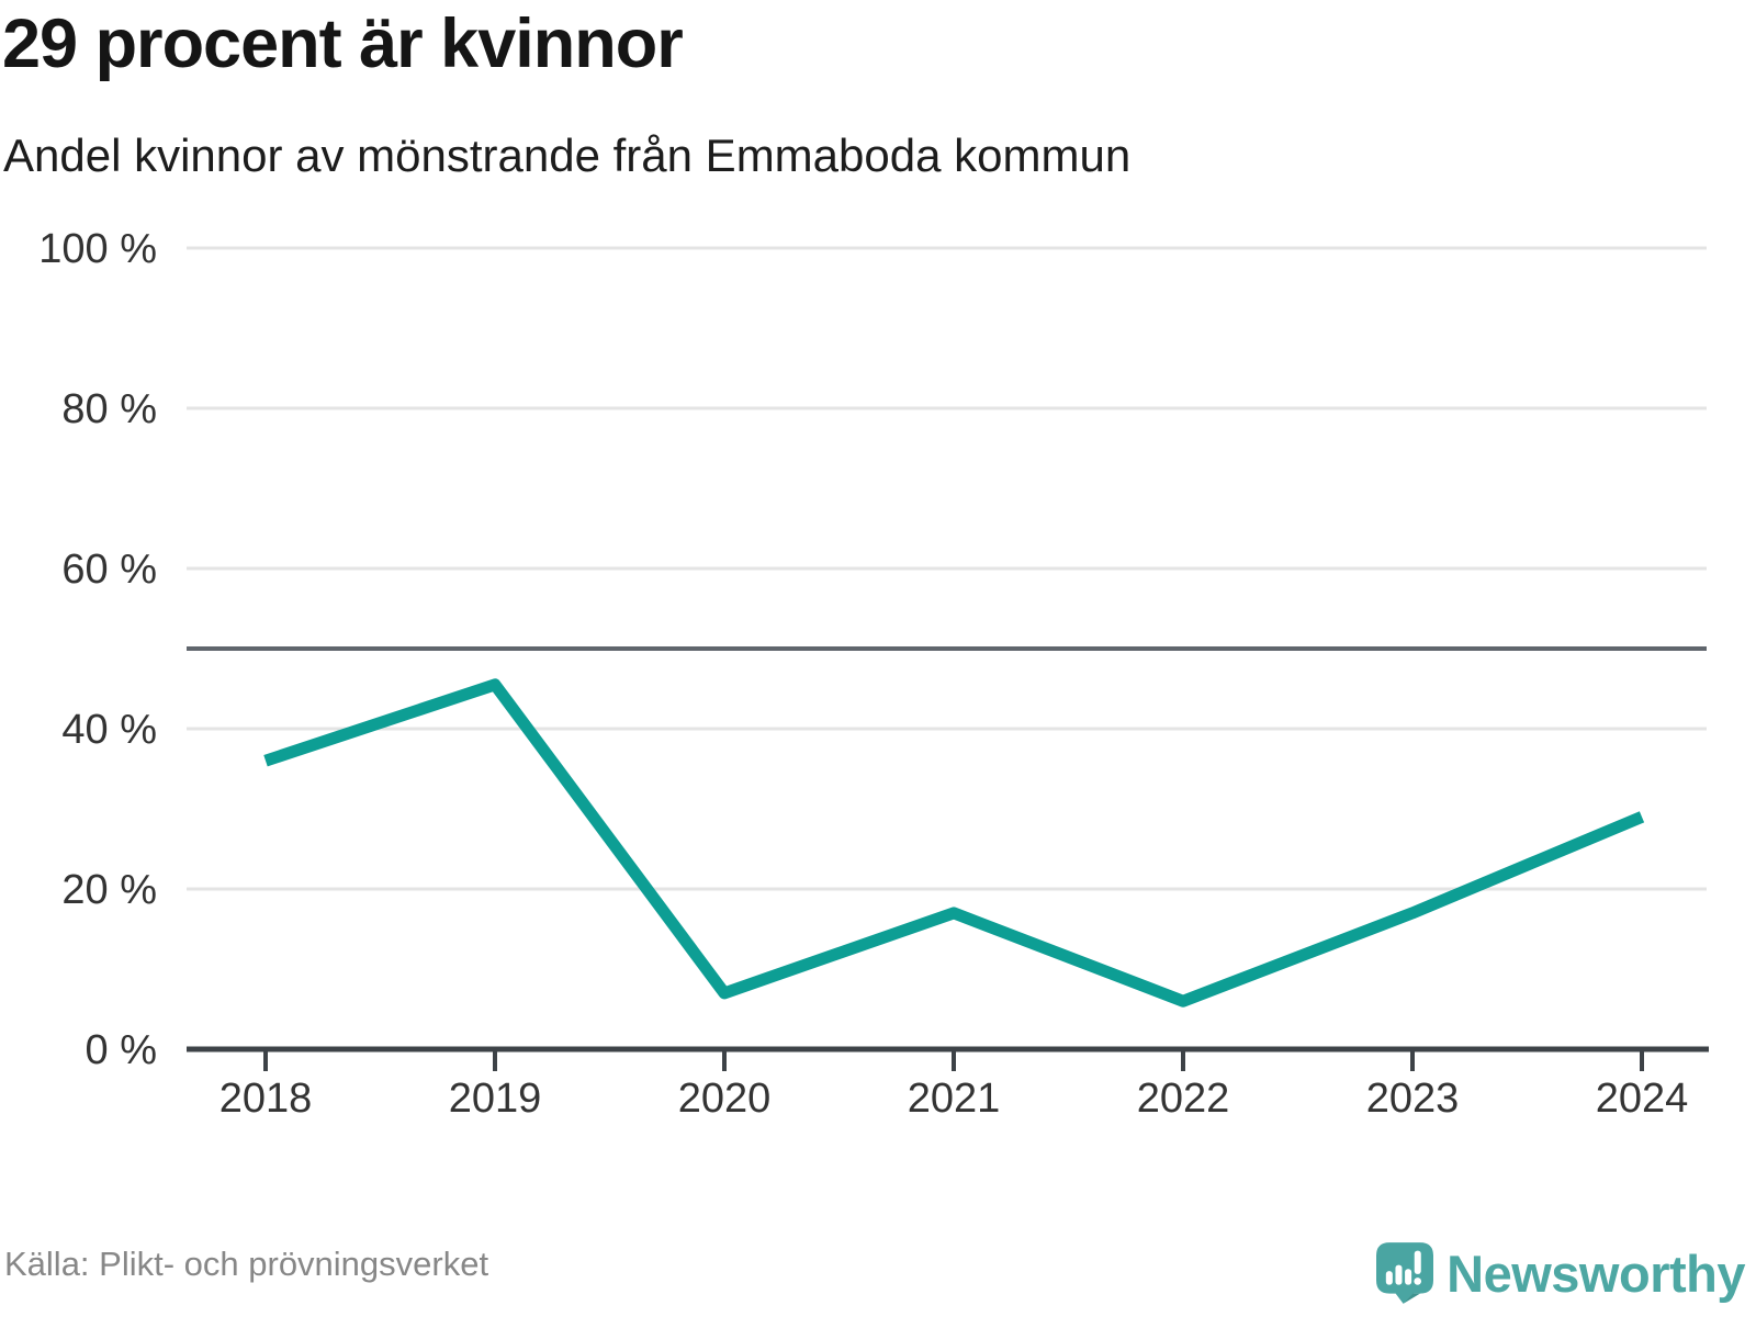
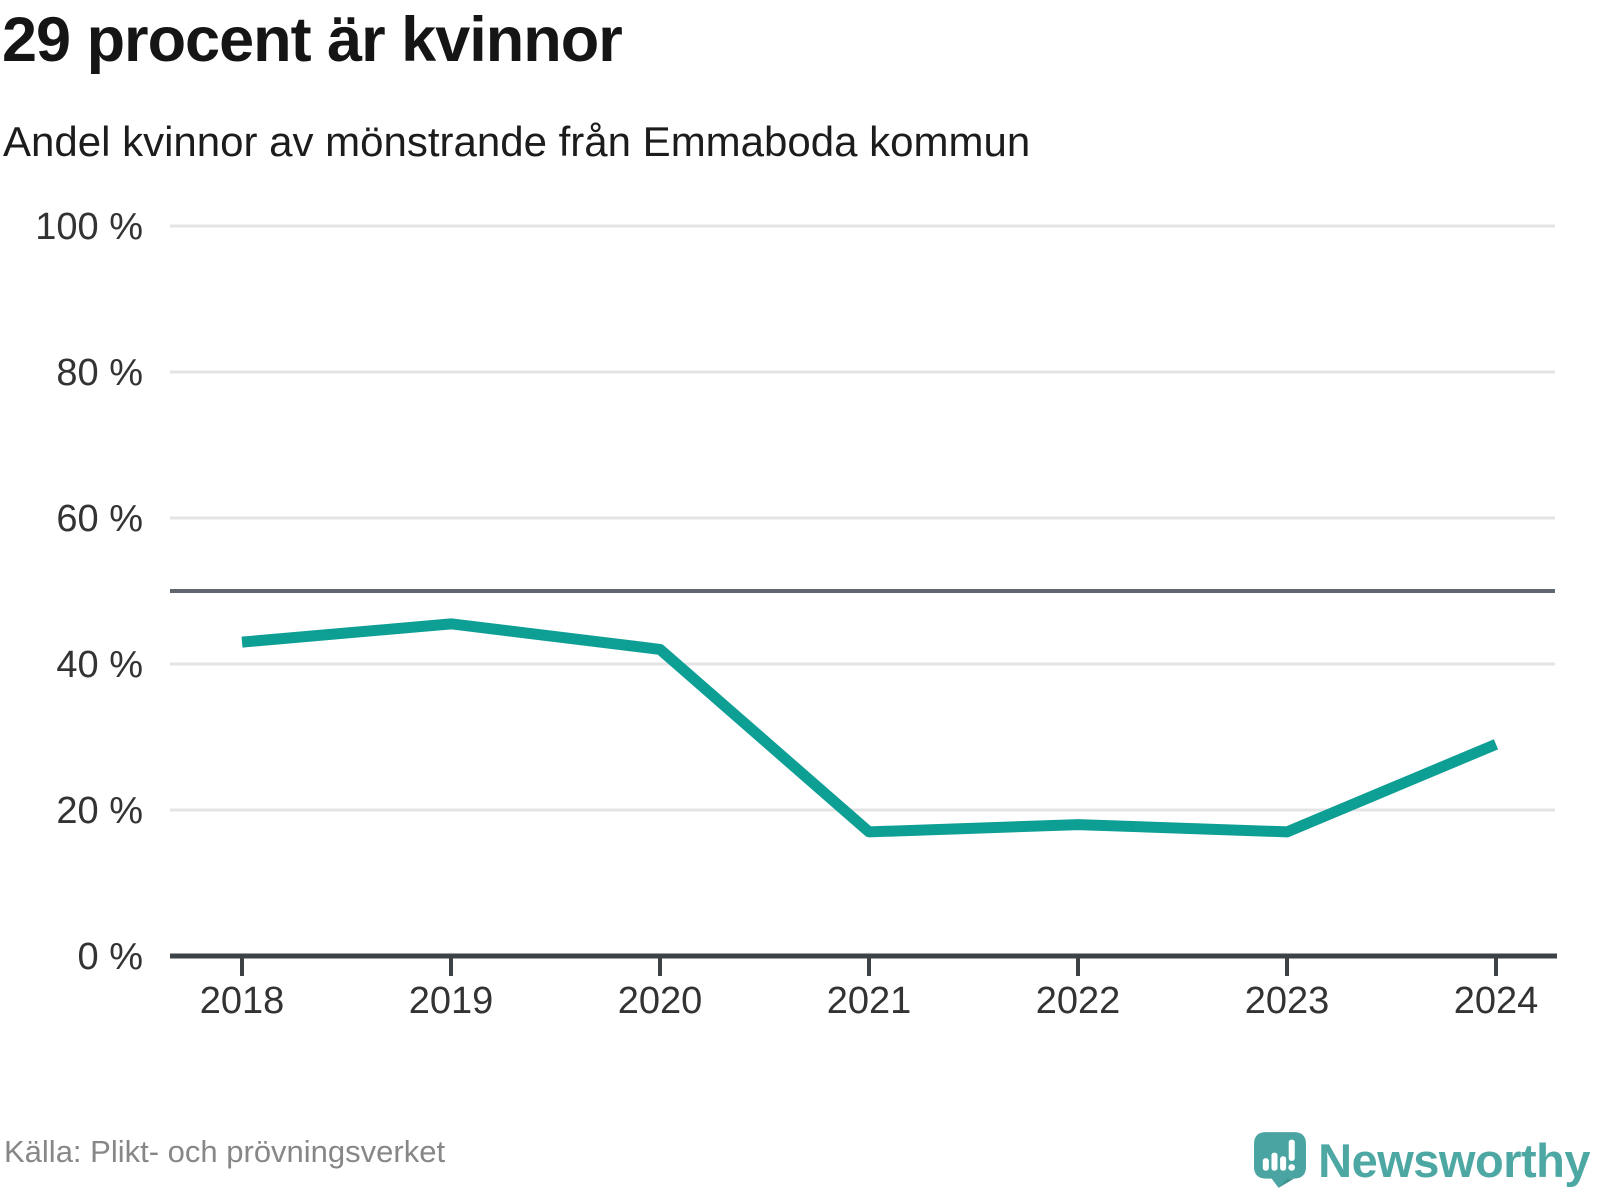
2018: 36% -> 43%
2020: 7% -> 42%
2022: 6% -> 18%
